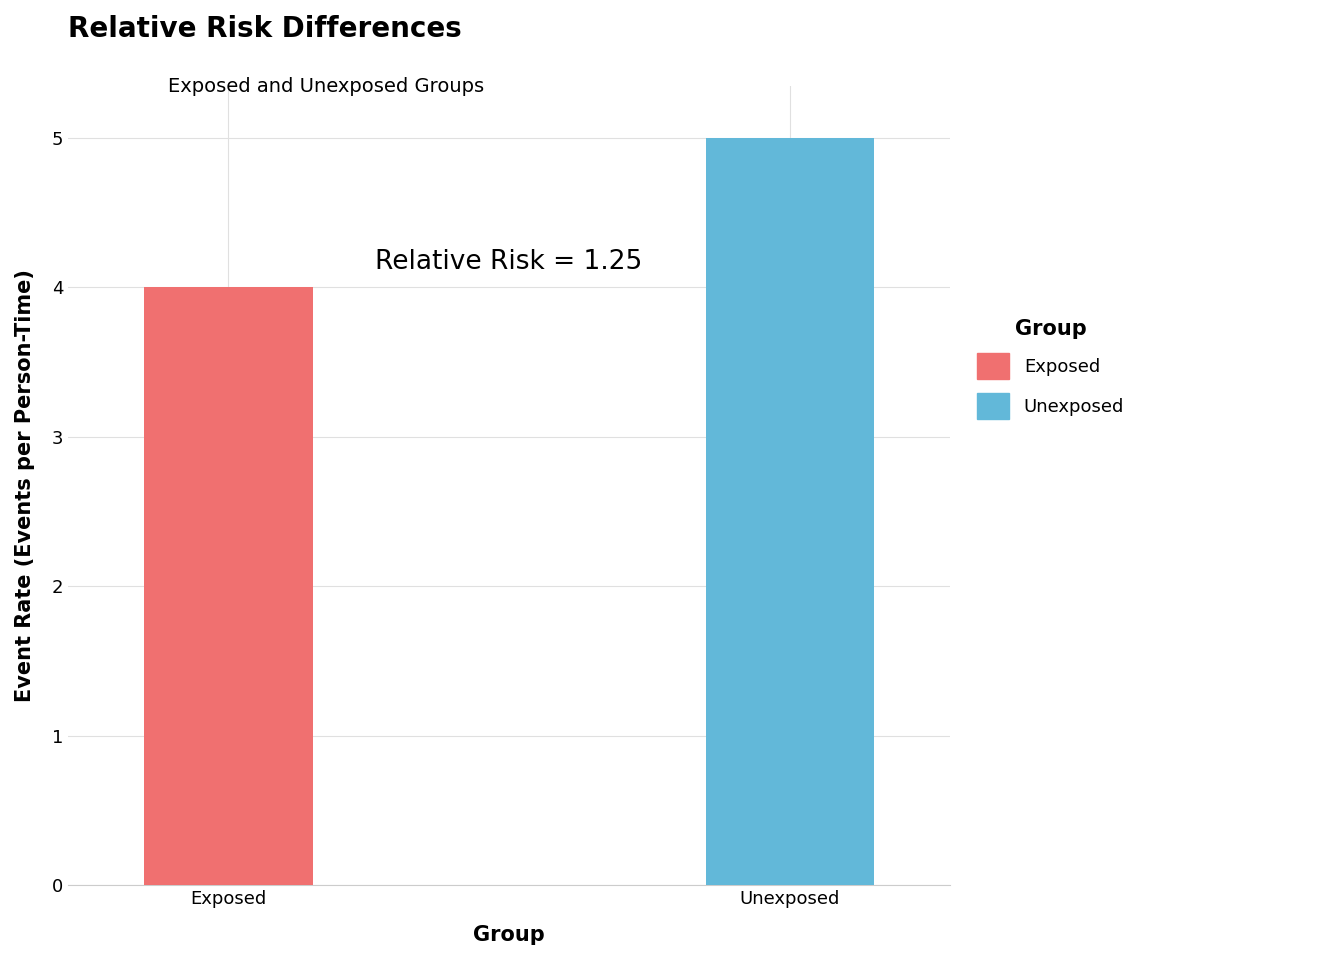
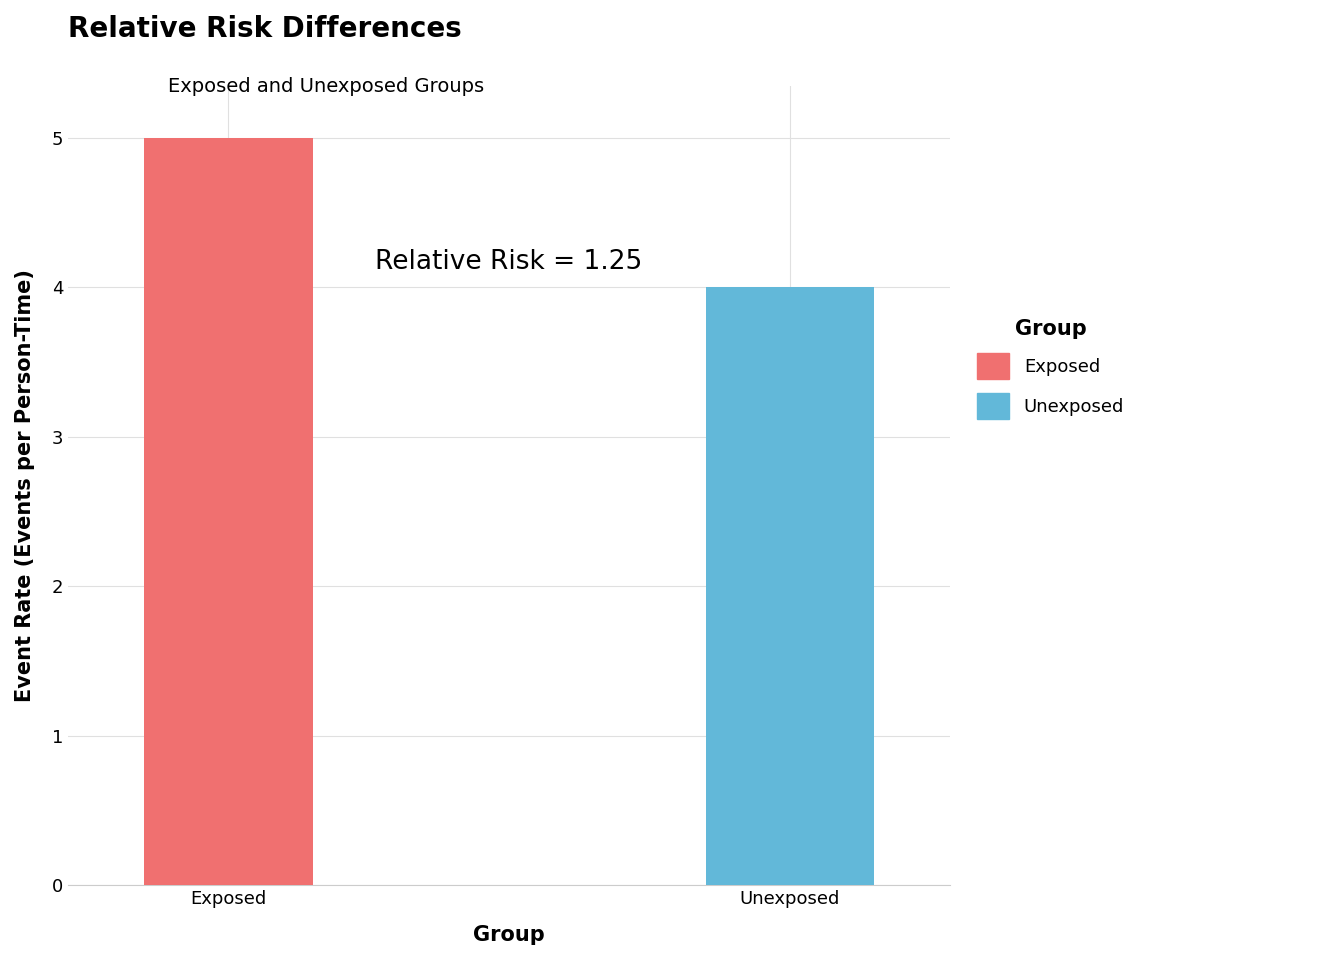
Exposed: 4 -> 5
Unexposed: 5 -> 4
